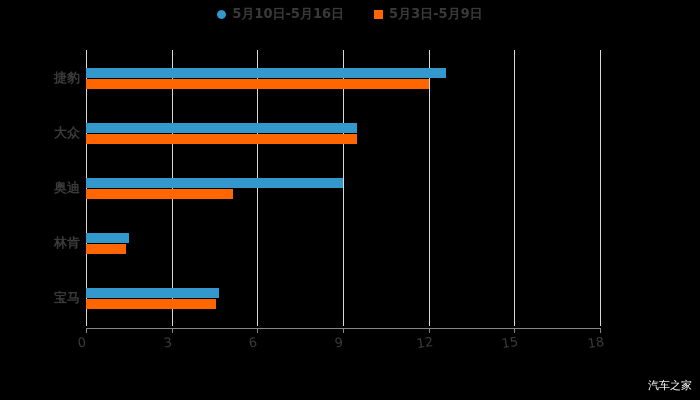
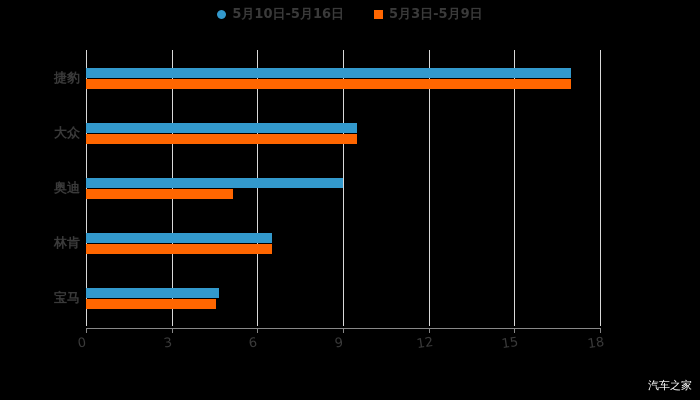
5月10日-5月16日/捷豹: 12.6 -> 17.0
5月3日-5月9日/捷豹: 12.0 -> 17.0
5月10日-5月16日/林肯: 1.5 -> 6.5
5月3日-5月9日/林肯: 1.4 -> 6.5
